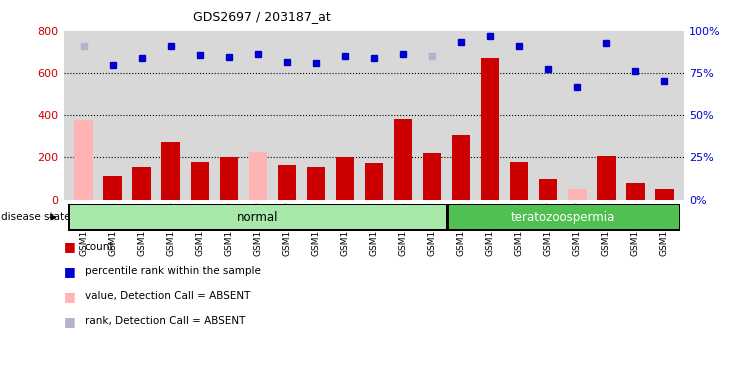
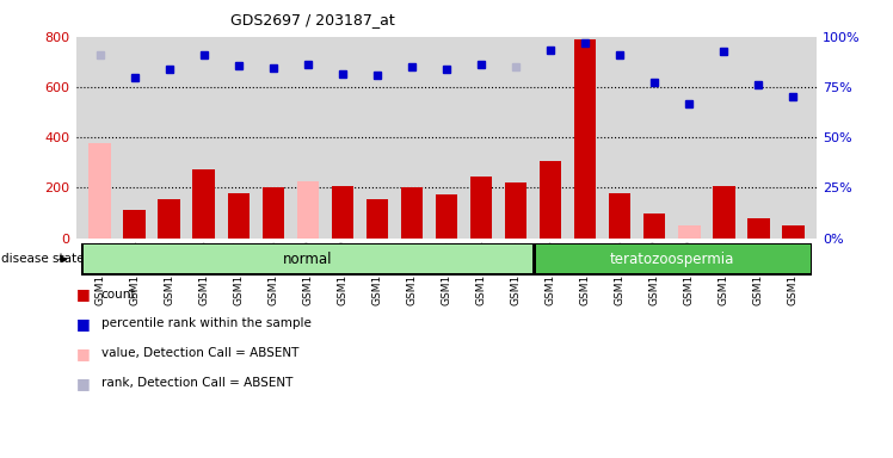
GSM158470: 165 -> 205
GSM158474: 380 -> 245
GSM158477: 670 -> 790
